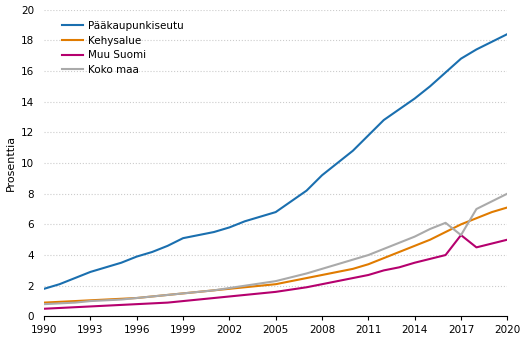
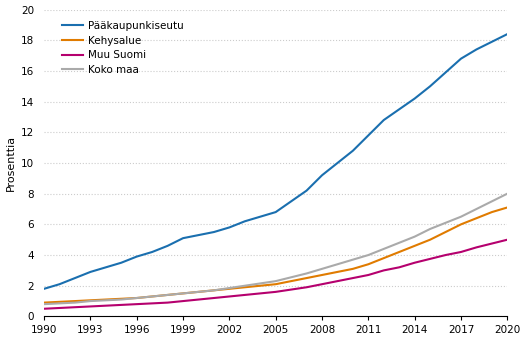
Muu Suomi/2017: 5.3 -> 4.2
Koko maa/2017: 5.3 -> 6.5
